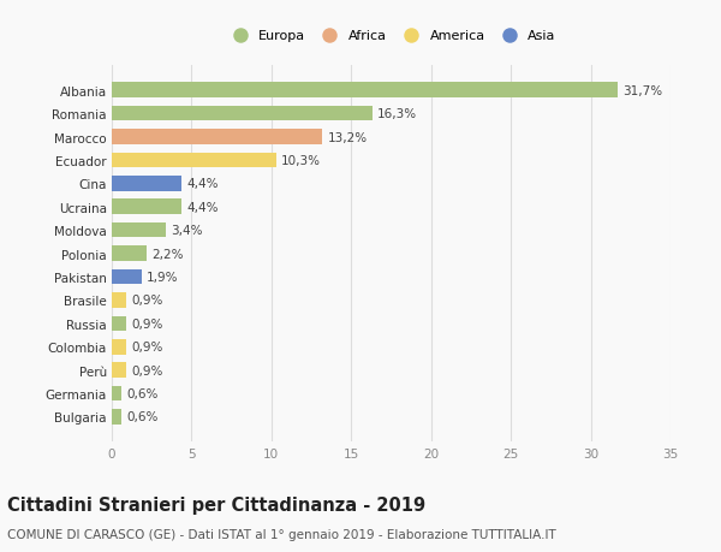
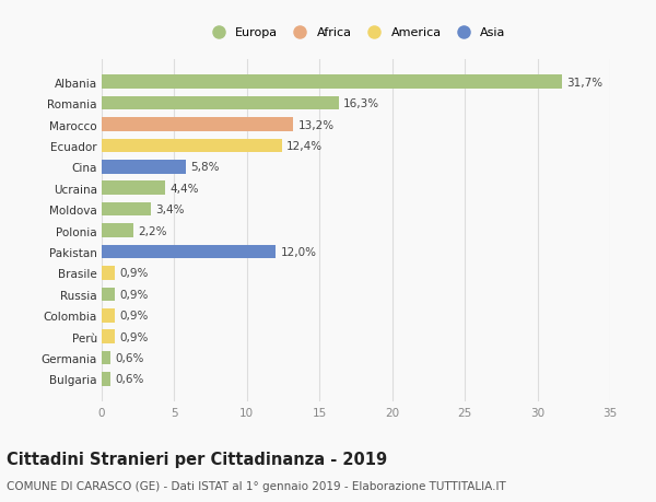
Ecuador: 10,3% -> 12,4%
Cina: 4,4% -> 5,8%
Pakistan: 1,9% -> 12,0%
